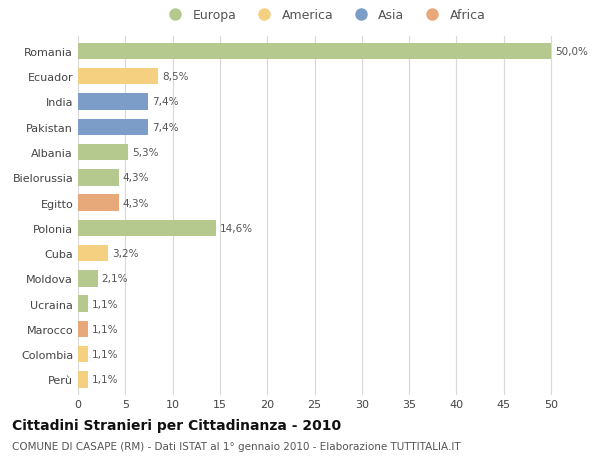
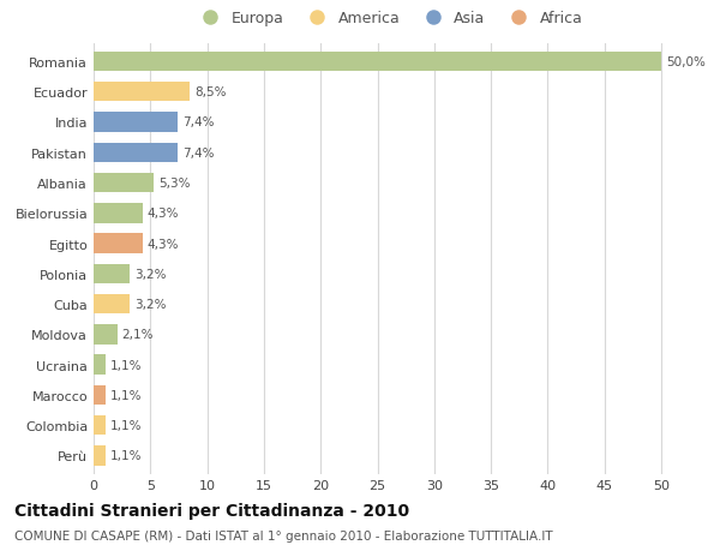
Polonia: 14,6% -> 3,2%
